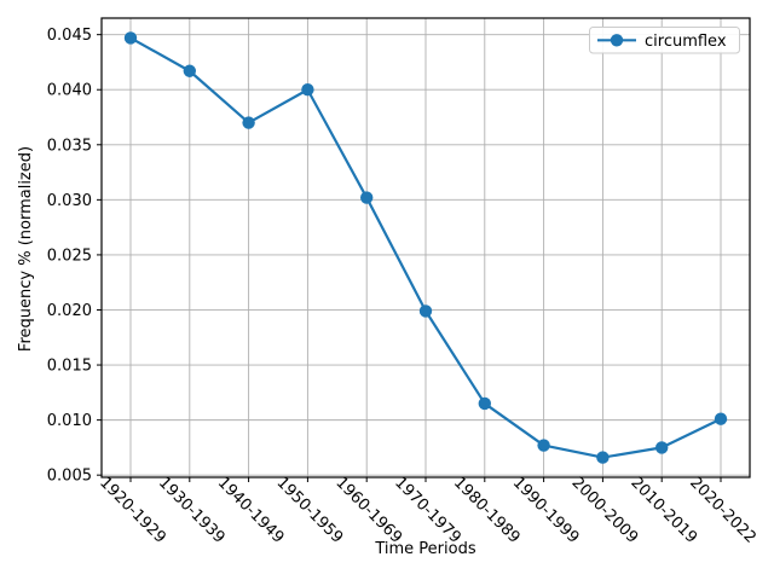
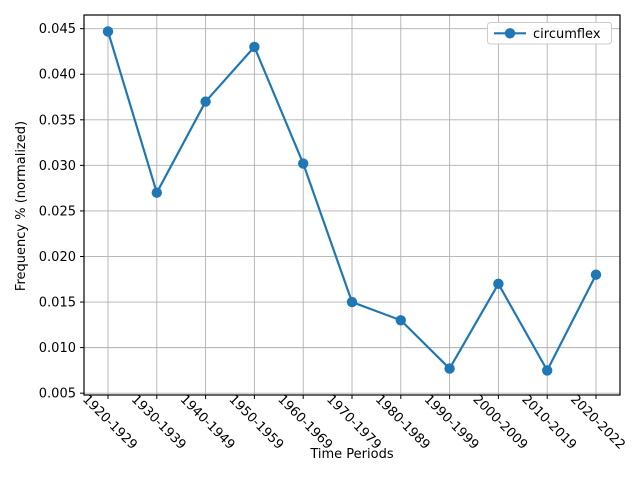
1930-1939: 0.042 -> 0.027
1950-1959: 0.040 -> 0.043
1970-1979: 0.020 -> 0.015
1980-1989: 0.011 -> 0.013
2000-2009: 0.007 -> 0.017
2020-2022: 0.010 -> 0.018
